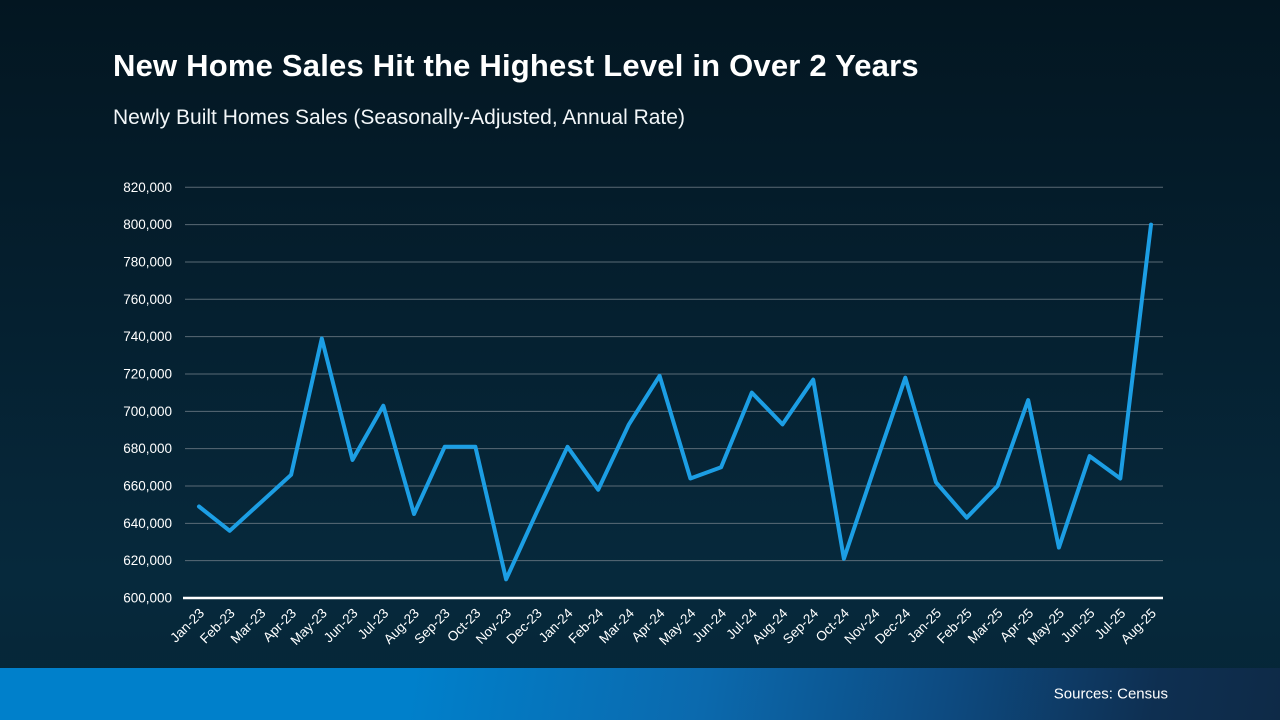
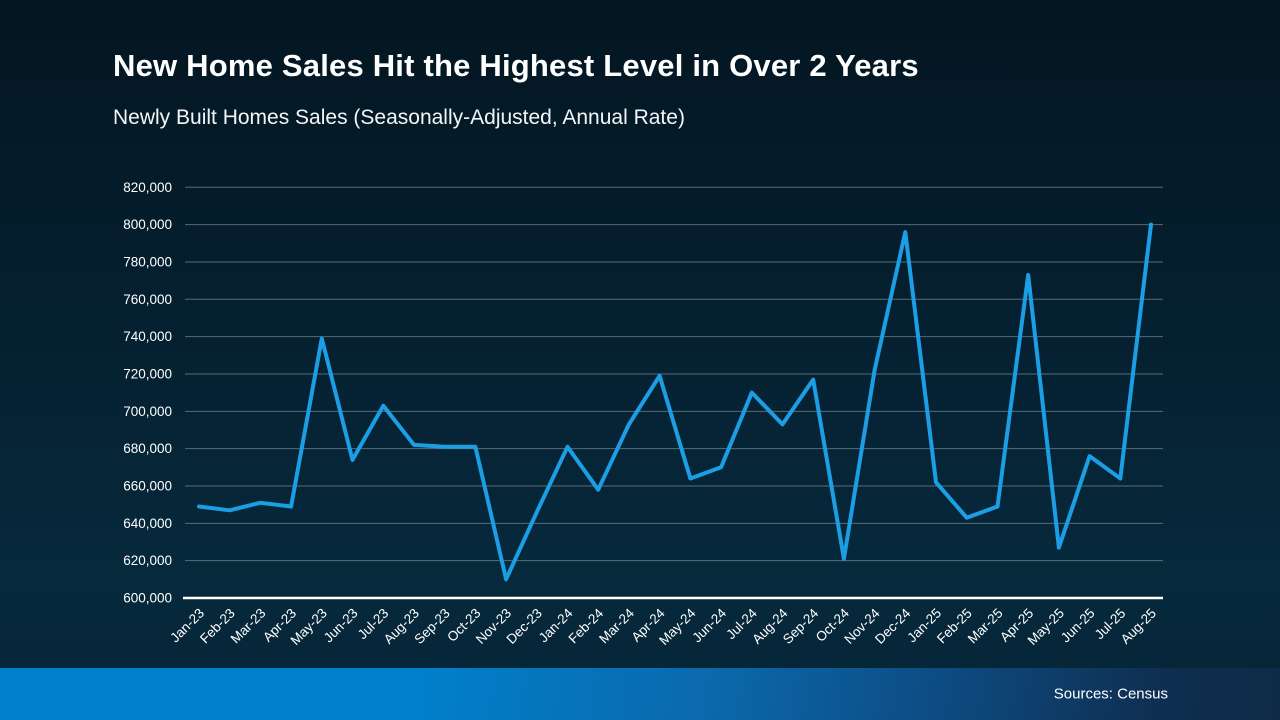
Feb-23: 636000 -> 647000
Apr-23: 666000 -> 649000
Aug-23: 645000 -> 682000
Nov-24: 670000 -> 722000
Dec-24: 718000 -> 796000
Mar-25: 660000 -> 649000
Apr-25: 706000 -> 773000
